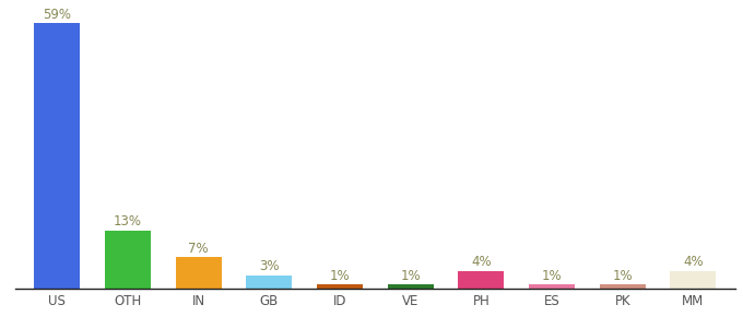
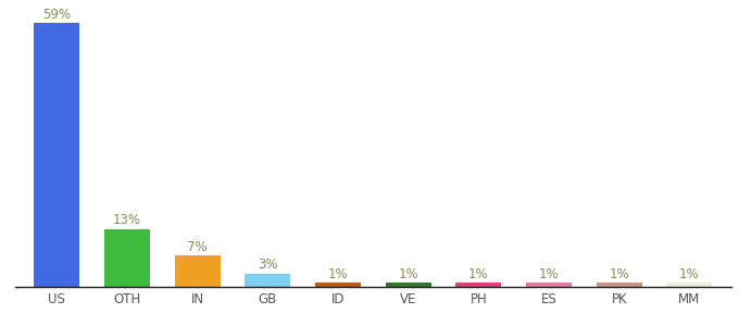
PH: 4% -> 1%
MM: 4% -> 1%
